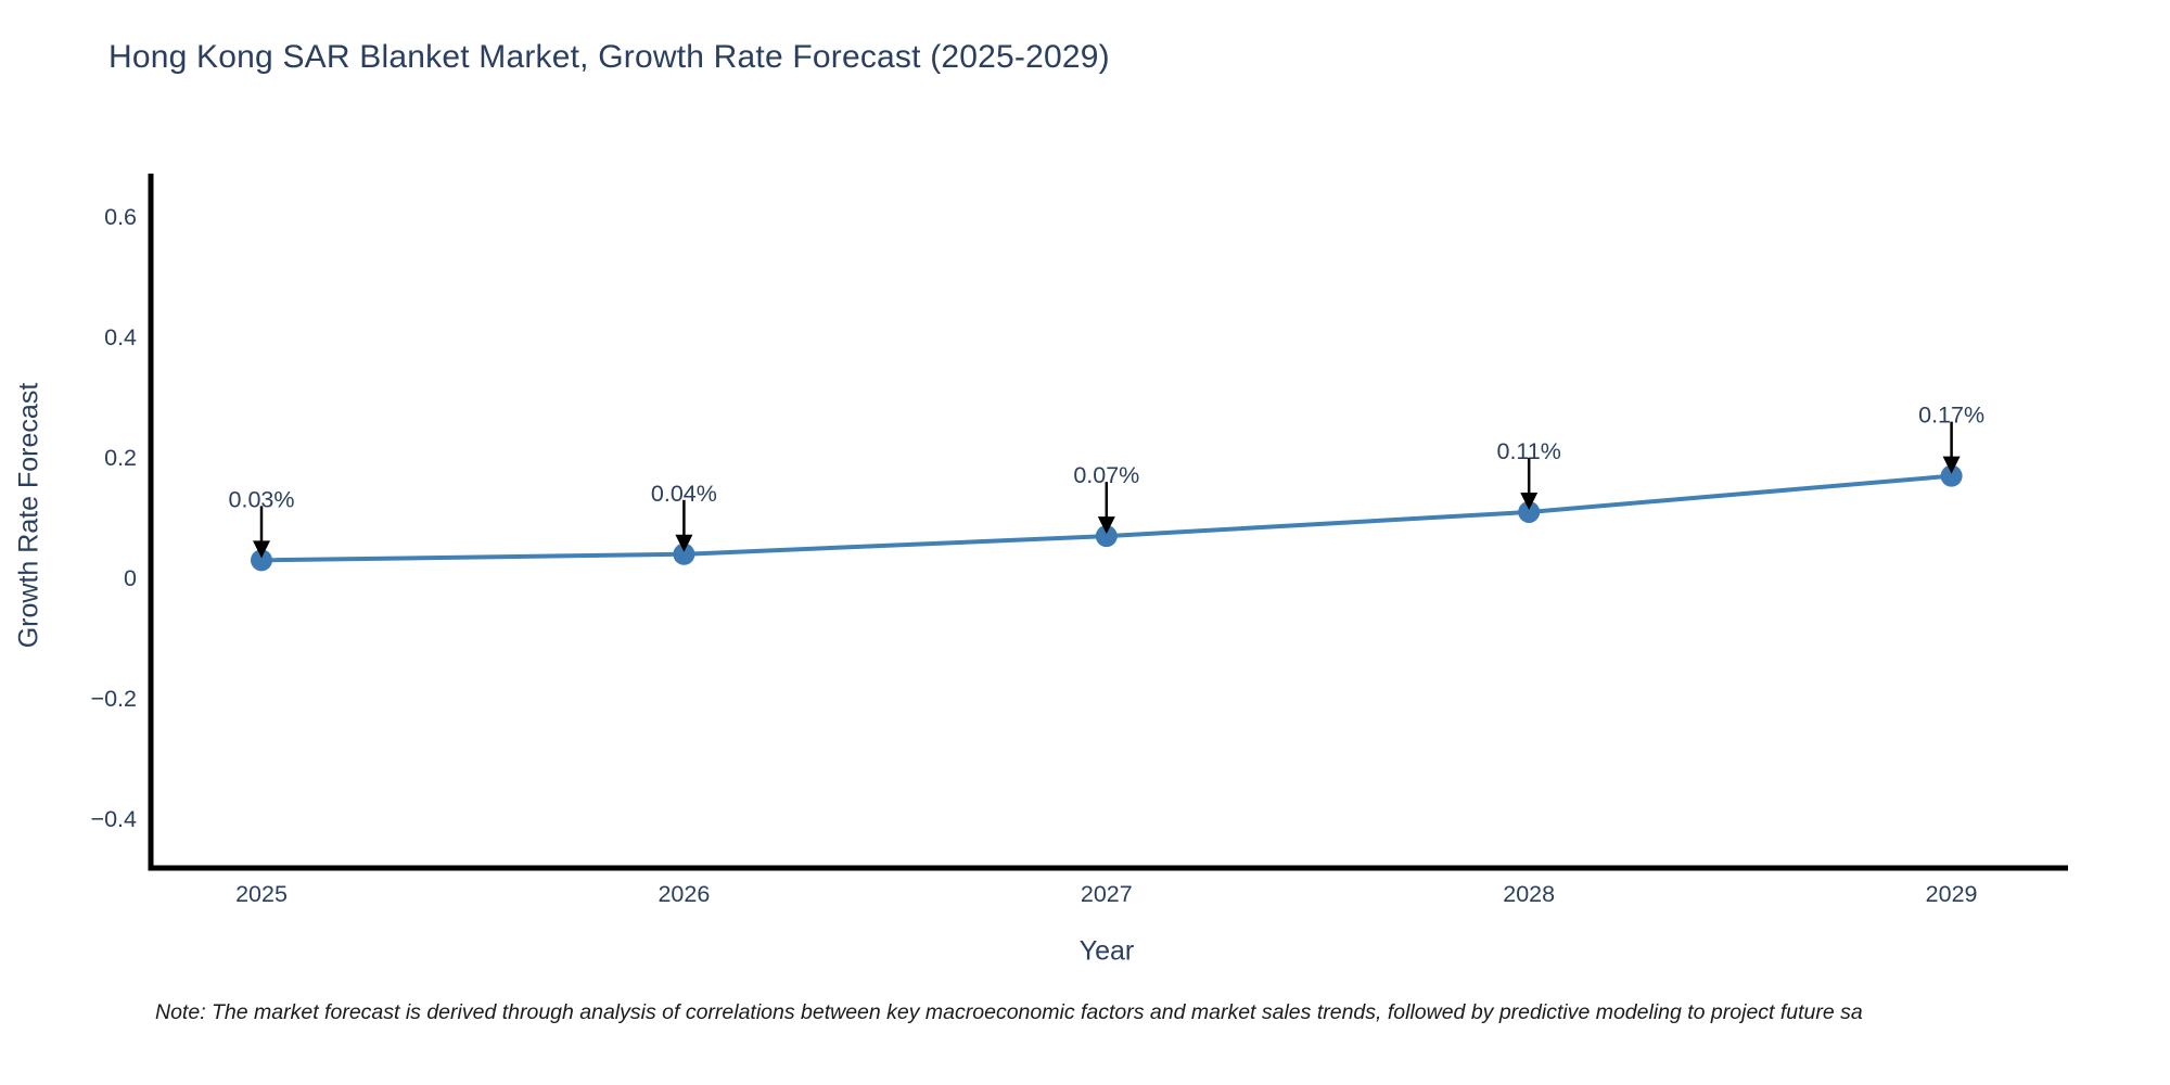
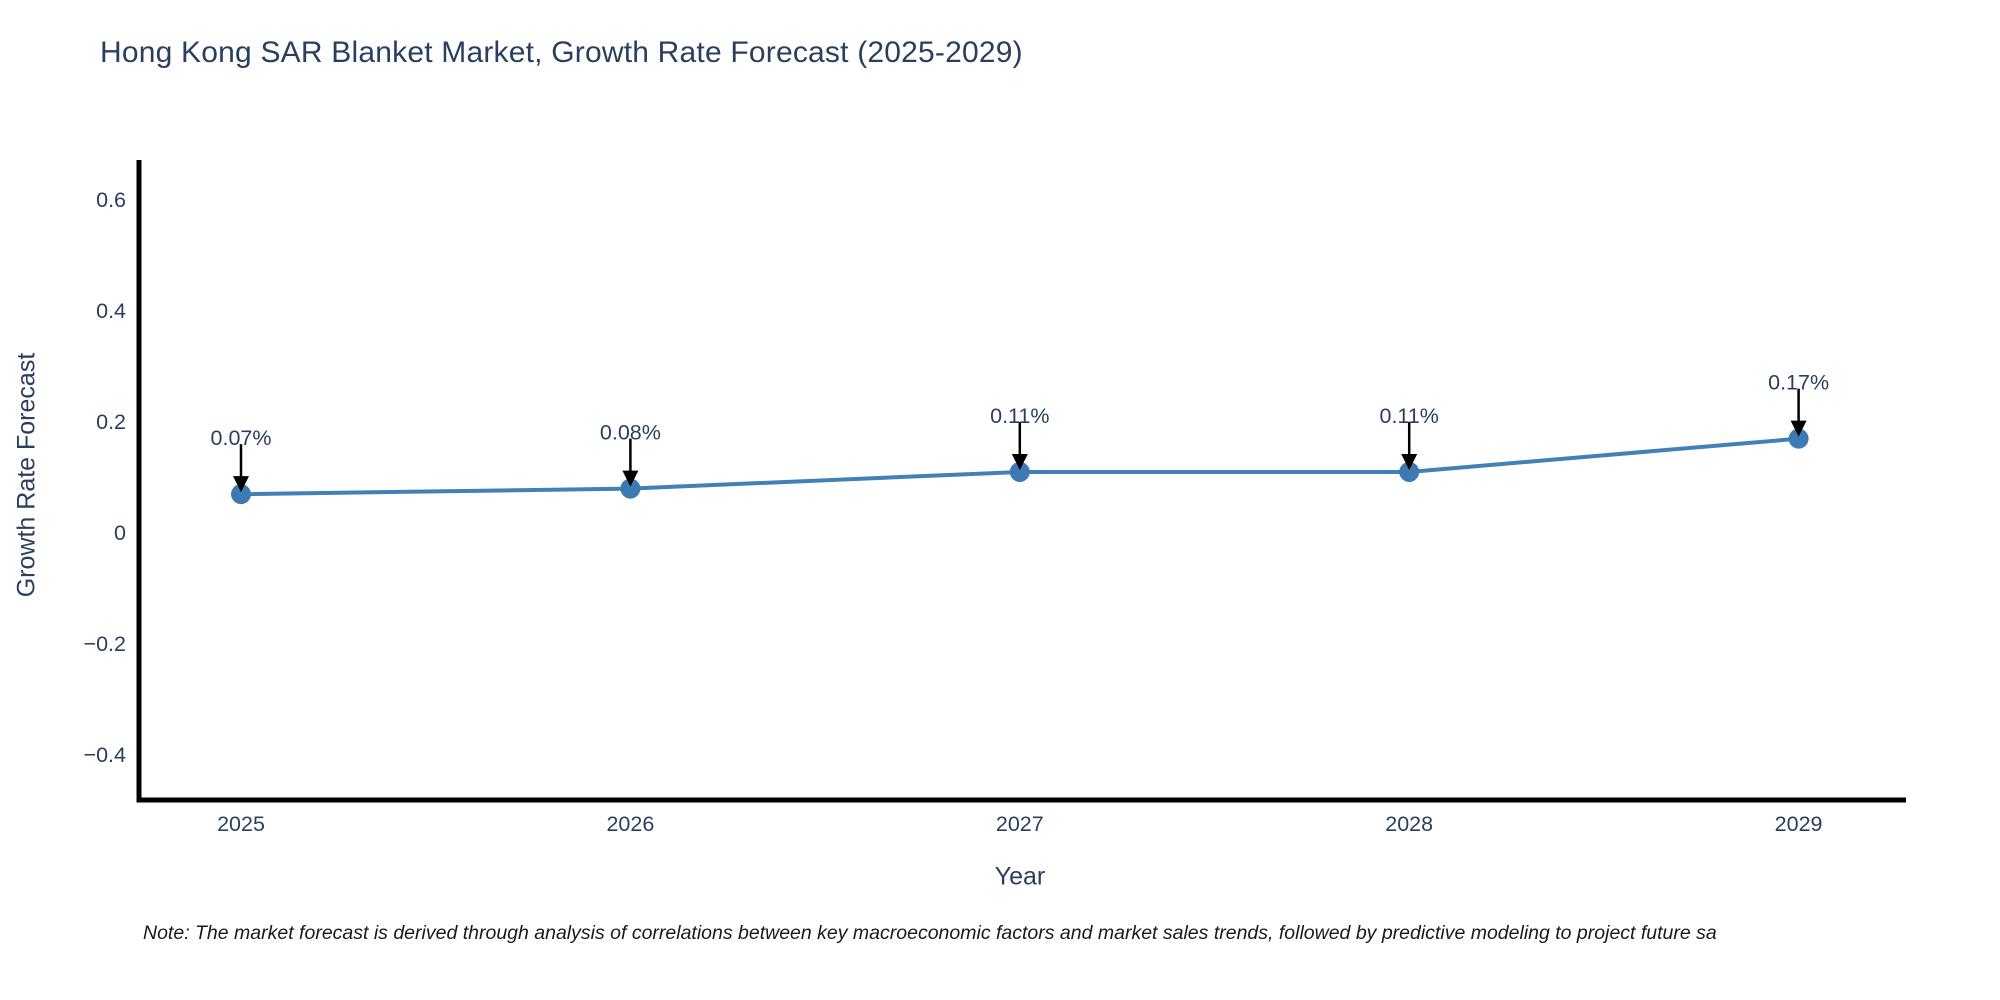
2025: 0.03% -> 0.07%
2026: 0.04% -> 0.08%
2027: 0.07% -> 0.11%
